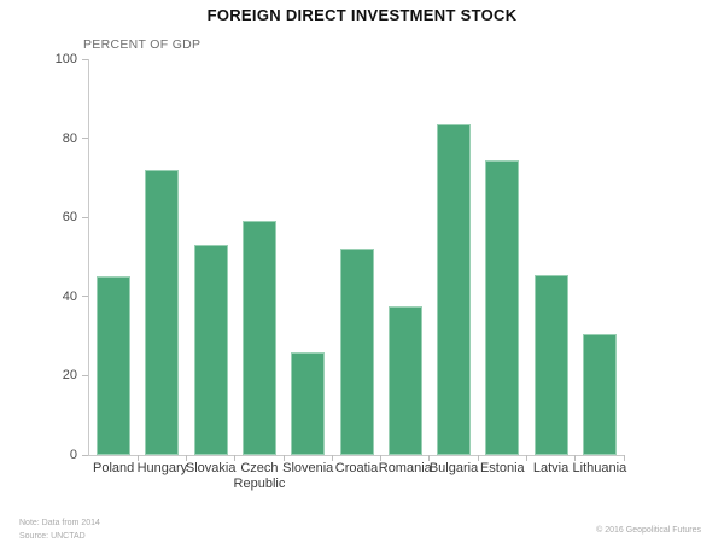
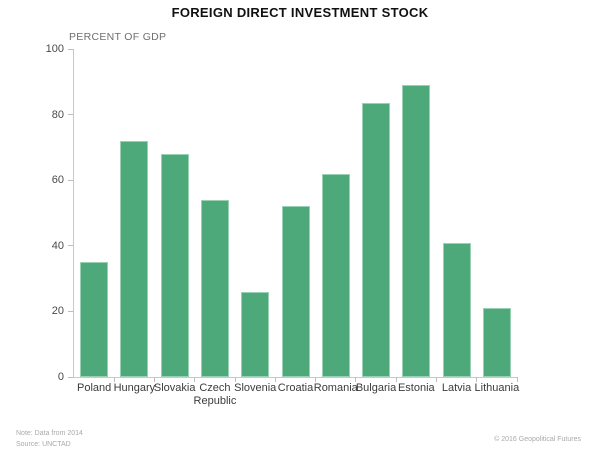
Poland: 45 -> 35
Slovakia: 53 -> 68
Czech Republic: 59 -> 54
Romania: 38 -> 62
Estonia: 74 -> 89
Latvia: 46 -> 41
Lithuania: 30 -> 21
